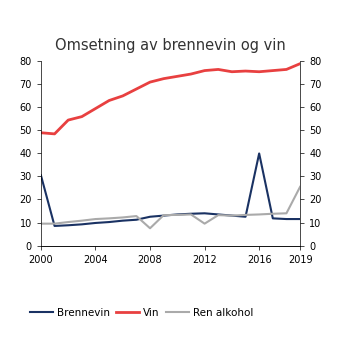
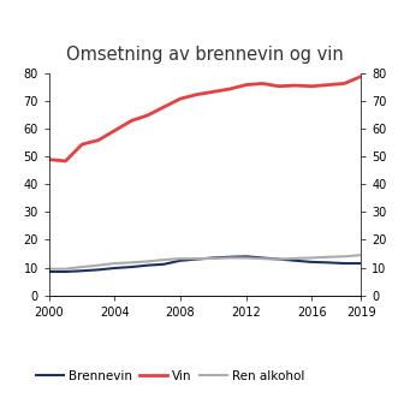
Brennevin/2000: 30.5 -> 8.5
Ren alkohol/2008: 7.5 -> 13.2
Ren alkohol/2012: 9.5 -> 13.5
Brennevin/2016: 40.0 -> 12.0
Ren alkohol/2019: 25.5 -> 14.5
